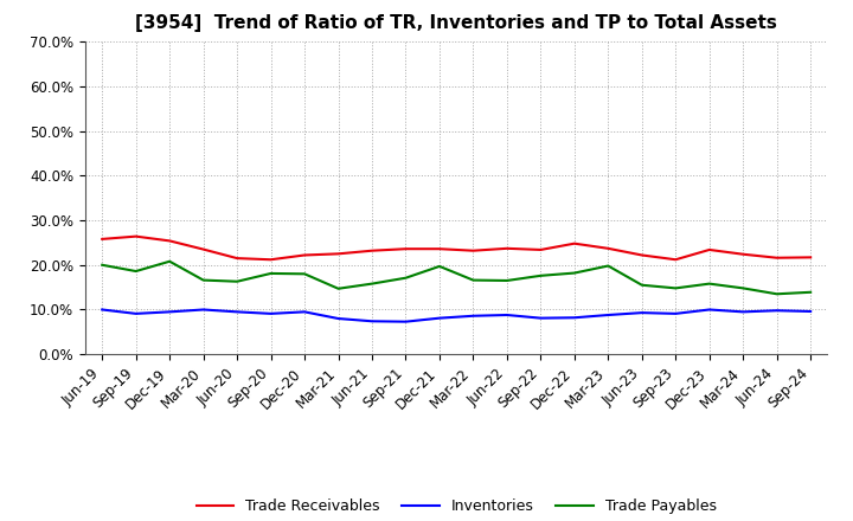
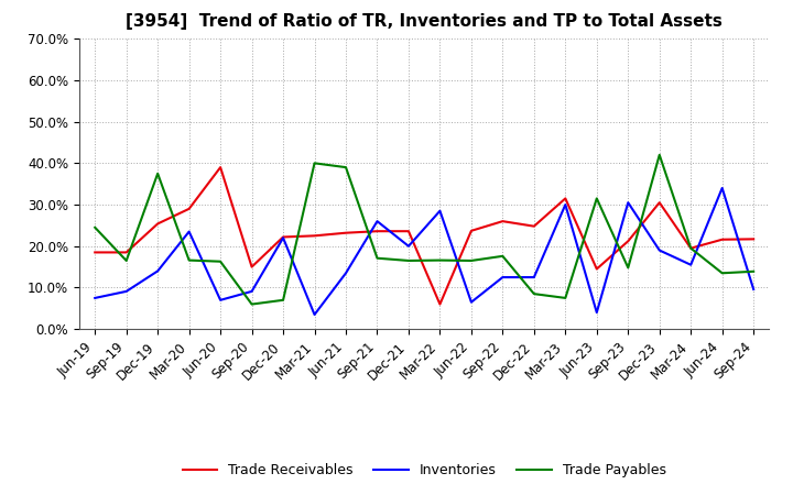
Trade Receivables/Jun-19: 25.8% -> 18.5%
Inventories/Jun-19: 10.0% -> 7.5%
Trade Payables/Jun-19: 20.0% -> 24.5%
Trade Receivables/Sep-19: 26.4% -> 18.5%
Trade Payables/Sep-19: 18.6% -> 16.5%
Inventories/Dec-19: 9.5% -> 14.0%
Trade Payables/Dec-19: 20.8% -> 37.5%
Trade Receivables/Mar-20: 23.5% -> 29.0%
Inventories/Mar-20: 10.0% -> 23.5%
Trade Receivables/Jun-20: 21.5% -> 39.0%
Inventories/Jun-20: 9.5% -> 7.0%
Trade Receivables/Sep-20: 21.2% -> 15.0%
Trade Payables/Sep-20: 18.1% -> 6.0%
Inventories/Dec-20: 9.5% -> 22.0%
Trade Payables/Dec-20: 18.0% -> 7.0%
Inventories/Mar-21: 8.0% -> 3.5%
Trade Payables/Mar-21: 14.7% -> 40.0%
Inventories/Jun-21: 7.4% -> 13.5%
Trade Payables/Jun-21: 15.8% -> 39.0%
Inventories/Sep-21: 7.3% -> 26.0%
Inventories/Dec-21: 8.1% -> 20.0%
Trade Payables/Dec-21: 19.7% -> 16.5%
Trade Receivables/Mar-22: 23.2% -> 6.0%
Inventories/Mar-22: 8.6% -> 28.5%
Inventories/Jun-22: 8.8% -> 6.5%
Trade Receivables/Sep-22: 23.4% -> 26.0%
Inventories/Sep-22: 8.1% -> 12.5%
Inventories/Dec-22: 8.2% -> 12.5%
Trade Payables/Dec-22: 18.2% -> 8.5%
Trade Receivables/Mar-23: 23.7% -> 31.5%
Inventories/Mar-23: 8.8% -> 30.0%
Trade Payables/Mar-23: 19.8% -> 7.5%
Trade Receivables/Jun-23: 22.2% -> 14.5%
Inventories/Jun-23: 9.3% -> 4.0%
Trade Payables/Jun-23: 15.5% -> 31.5%
Inventories/Sep-23: 9.1% -> 30.5%
Trade Receivables/Dec-23: 23.4% -> 30.5%
Inventories/Dec-23: 10.0% -> 19.0%
Trade Payables/Dec-23: 15.8% -> 42.0%
Trade Receivables/Mar-24: 22.4% -> 19.5%
Inventories/Mar-24: 9.5% -> 15.5%
Trade Payables/Mar-24: 14.8% -> 19.5%
Inventories/Jun-24: 9.8% -> 34.0%
